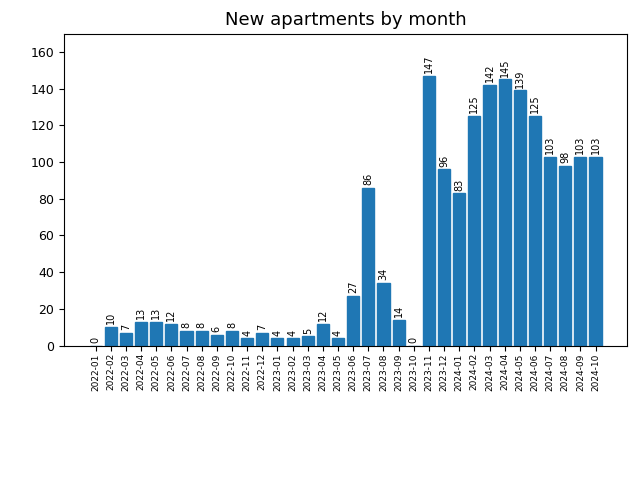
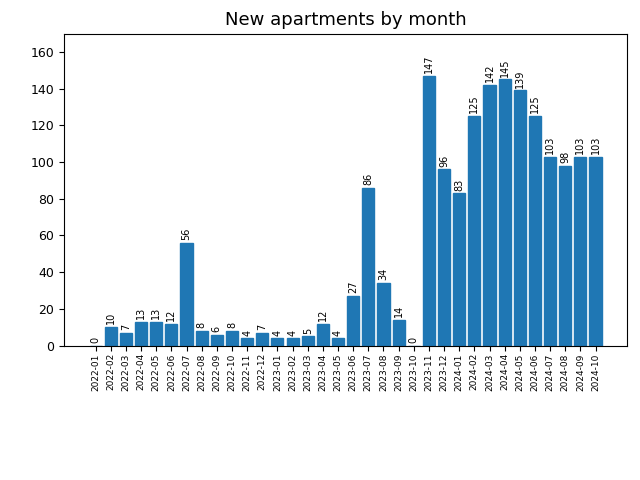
2022-07: 8 -> 56
